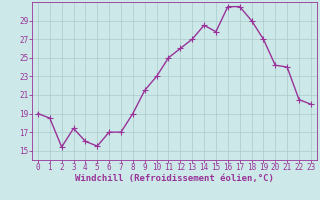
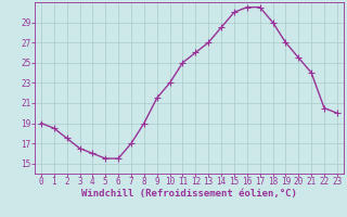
2: 15.4 -> 17.5
3: 17.4 -> 16.5
6: 17.0 -> 15.5
15: 27.8 -> 30.0
20: 24.2 -> 25.5
